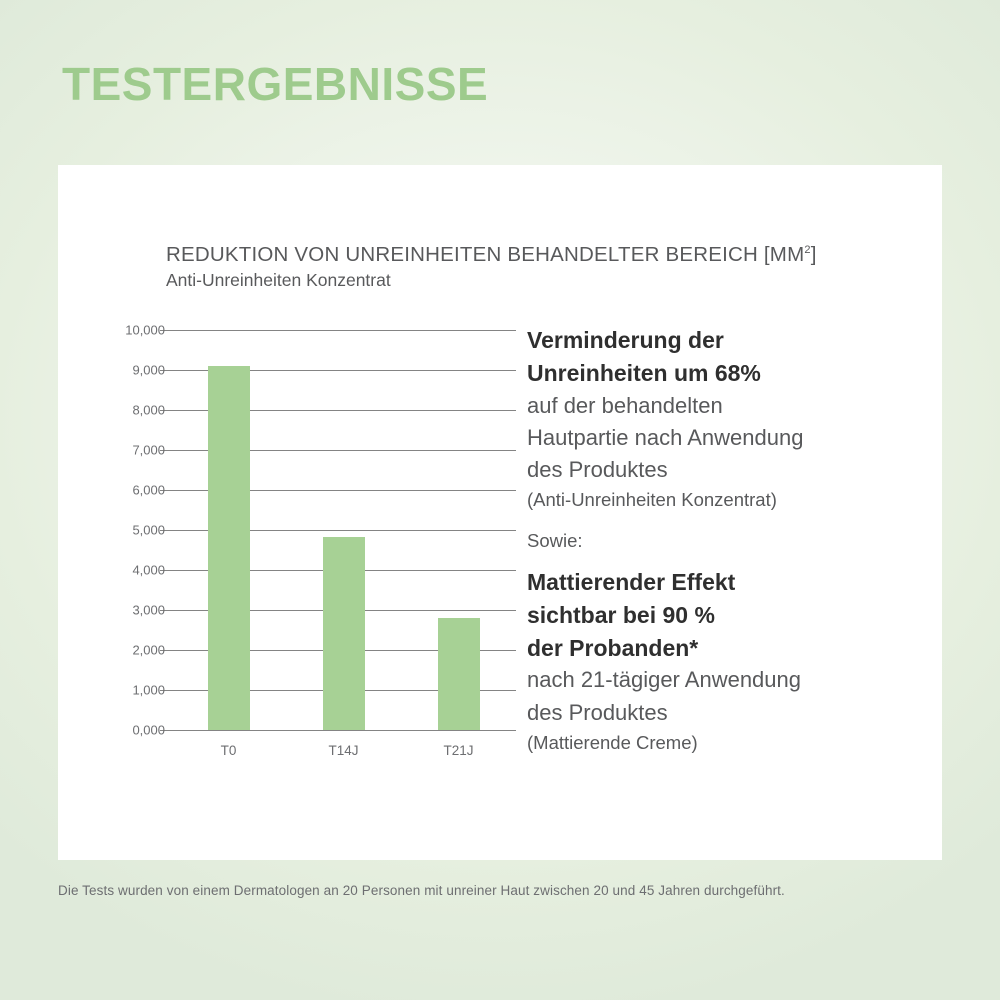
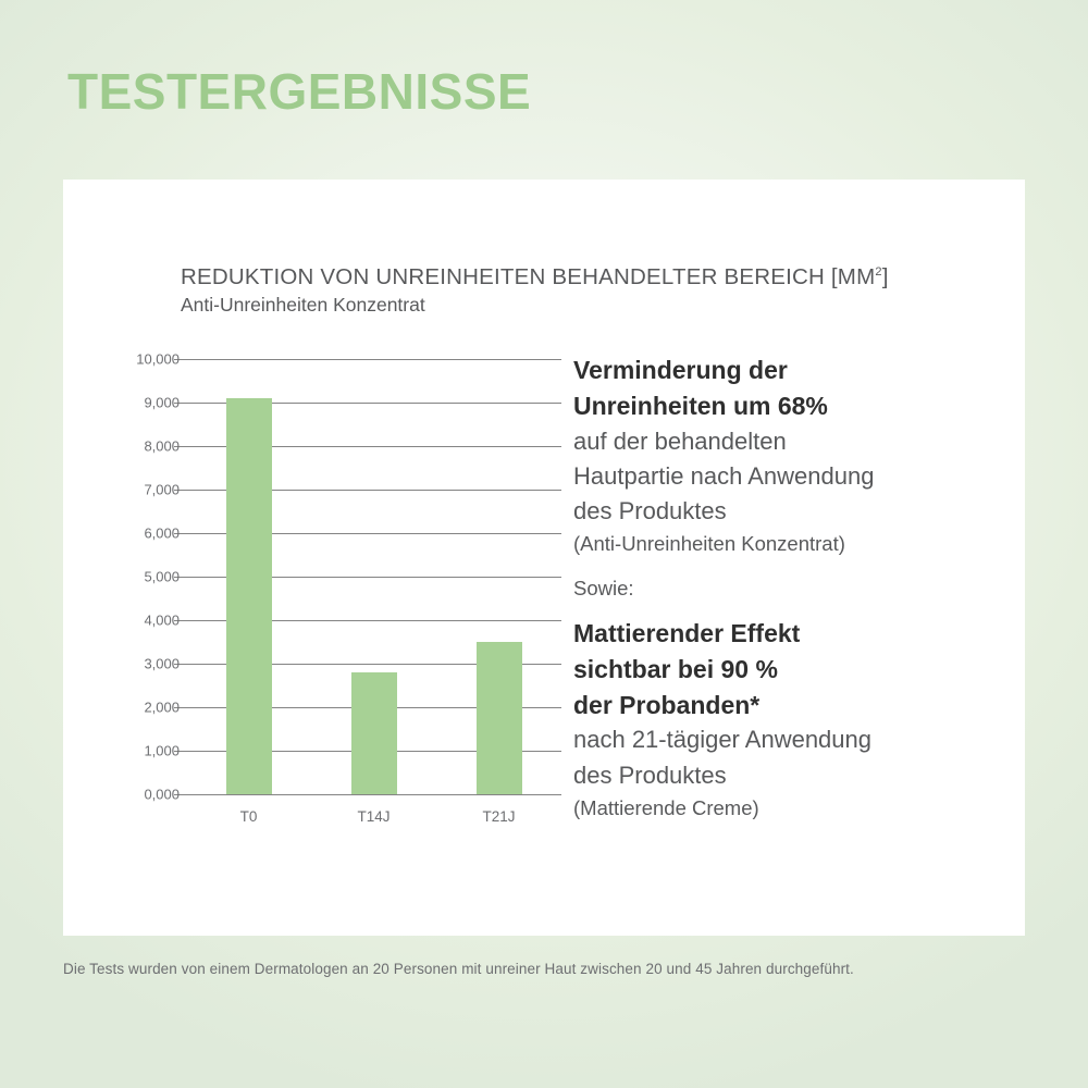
T14J: 4800 -> 2800
T21J: 2800 -> 3500
